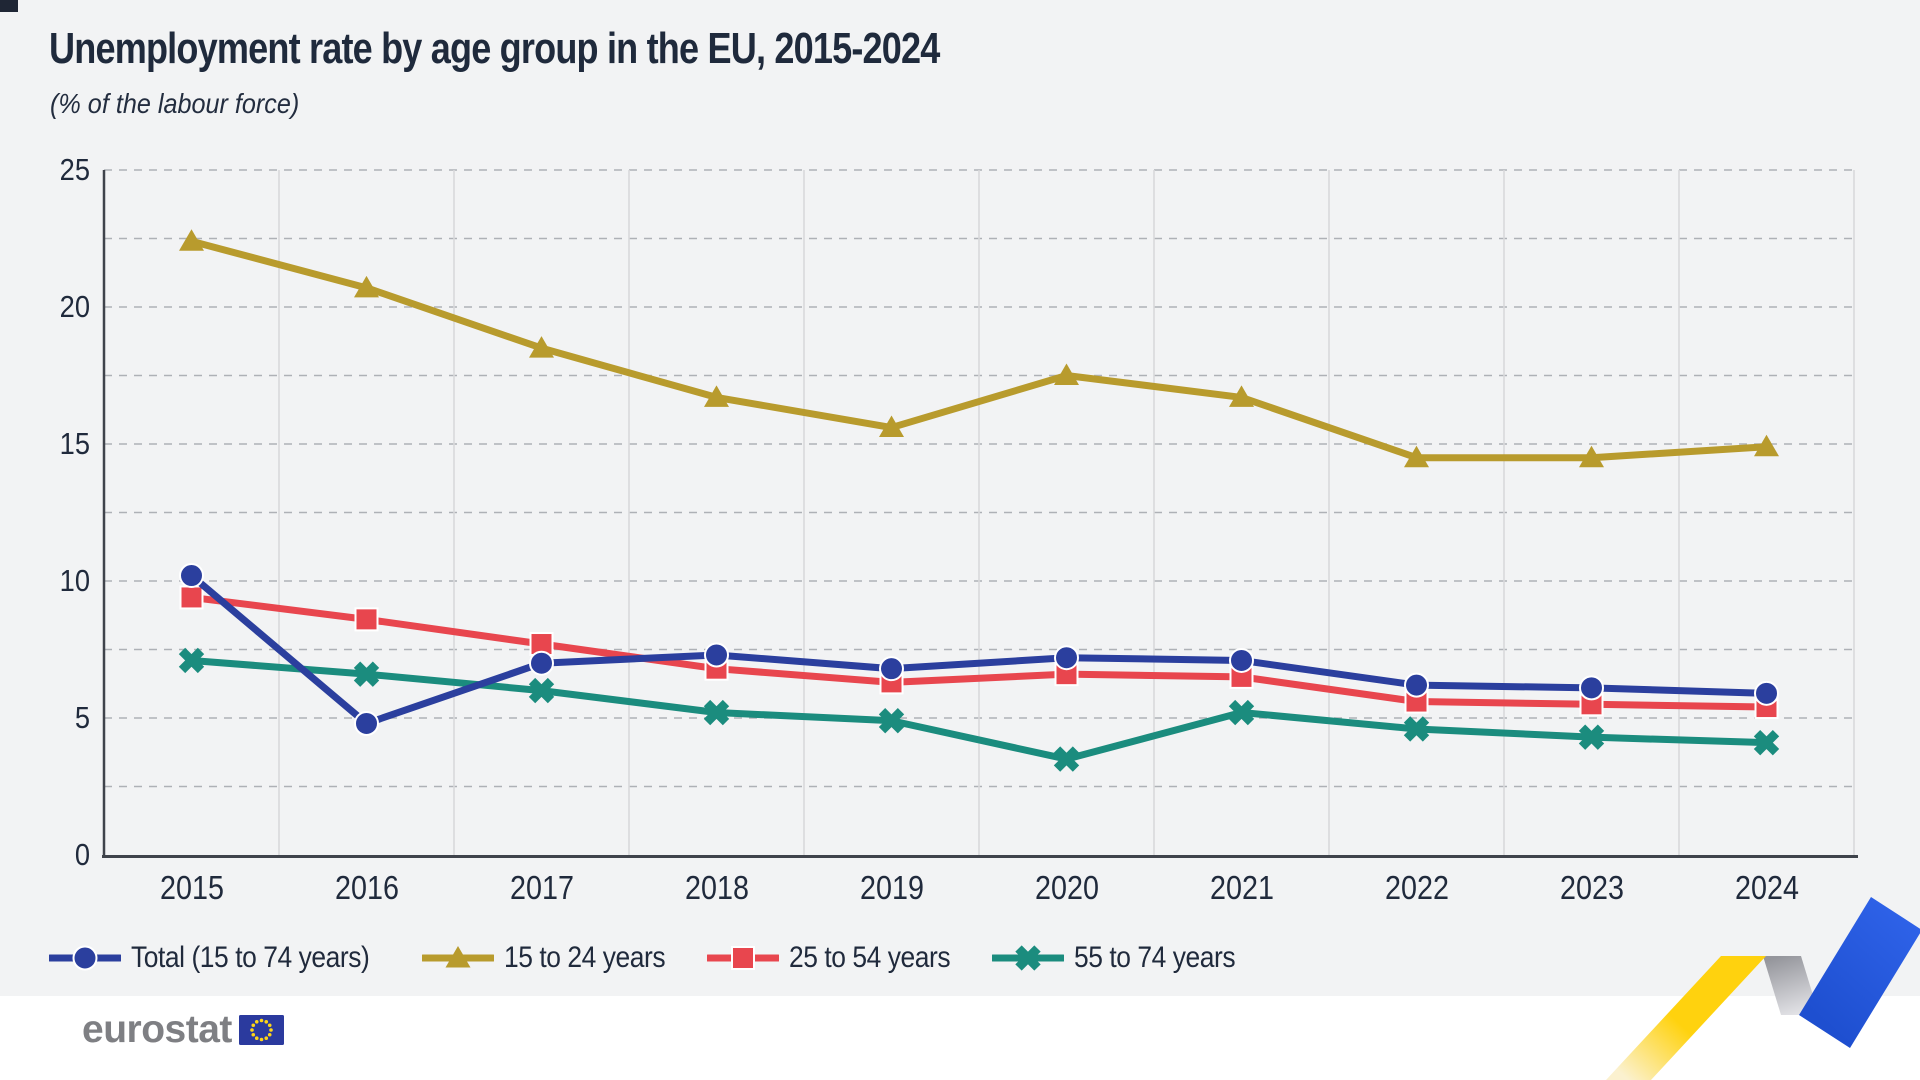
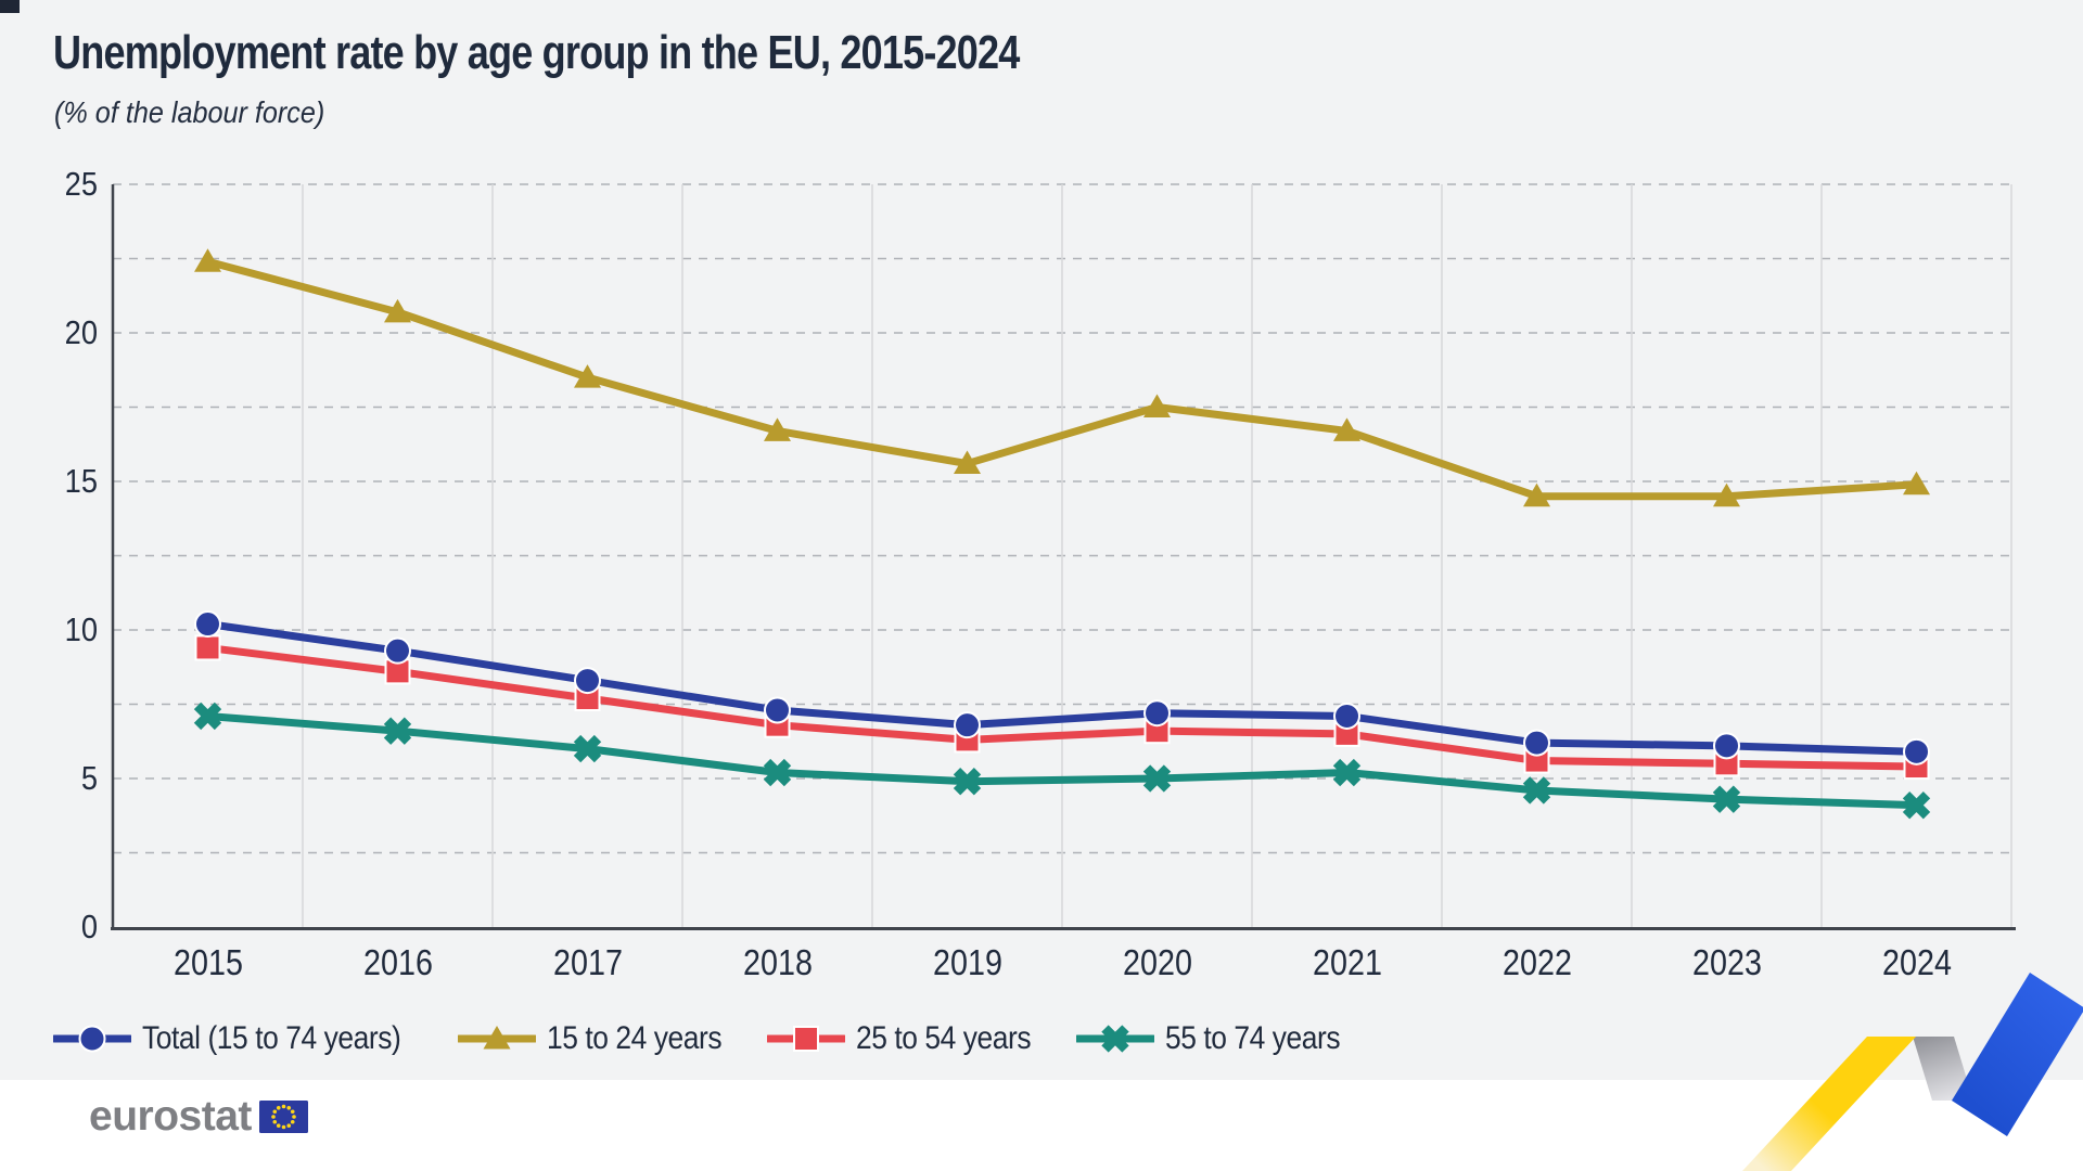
Total (15 to 74 years)/2016: 4.8 -> 9.3
Total (15 to 74 years)/2017: 7.0 -> 8.3
55 to 74 years/2020: 3.5 -> 5.0
